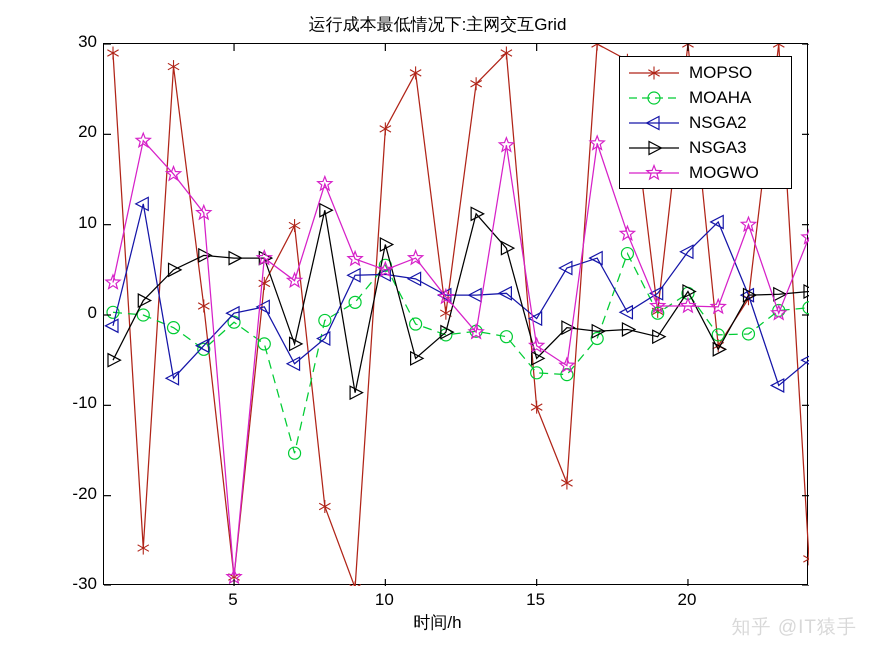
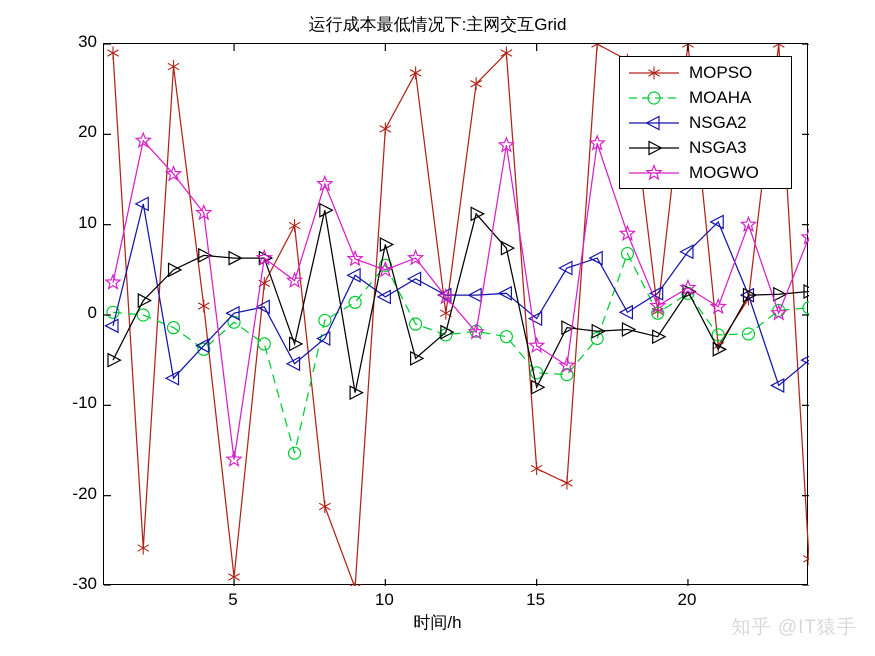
MOGWO/5: -29 -> -16
NSGA2/10: 4 -> 2
MOPSO/15: -10 -> -17
NSGA3/15: -5 -> -8
MOGWO/20: 1 -> 3
